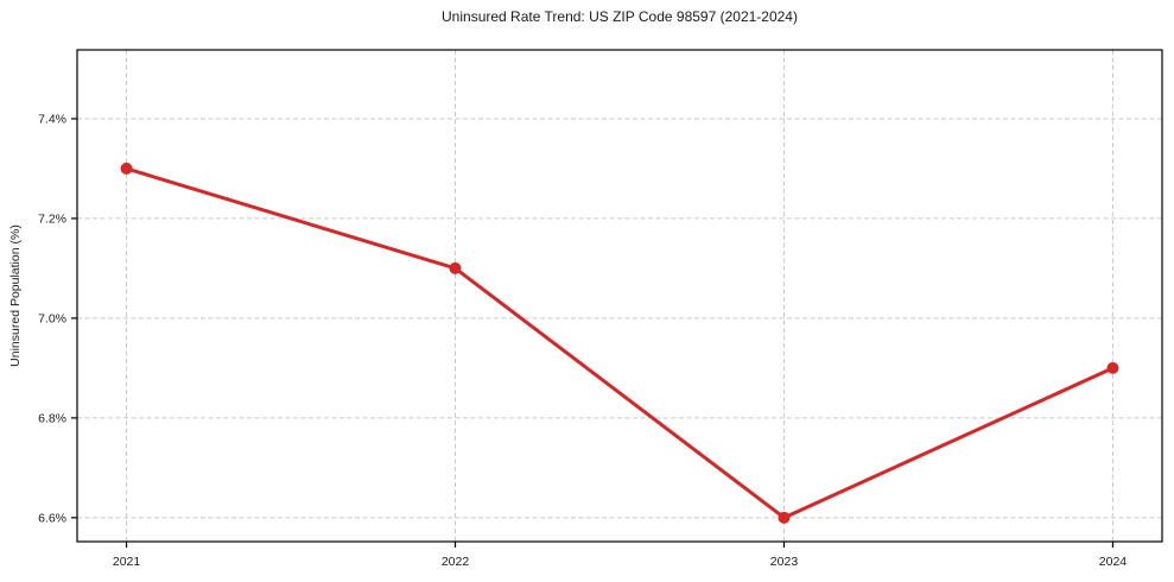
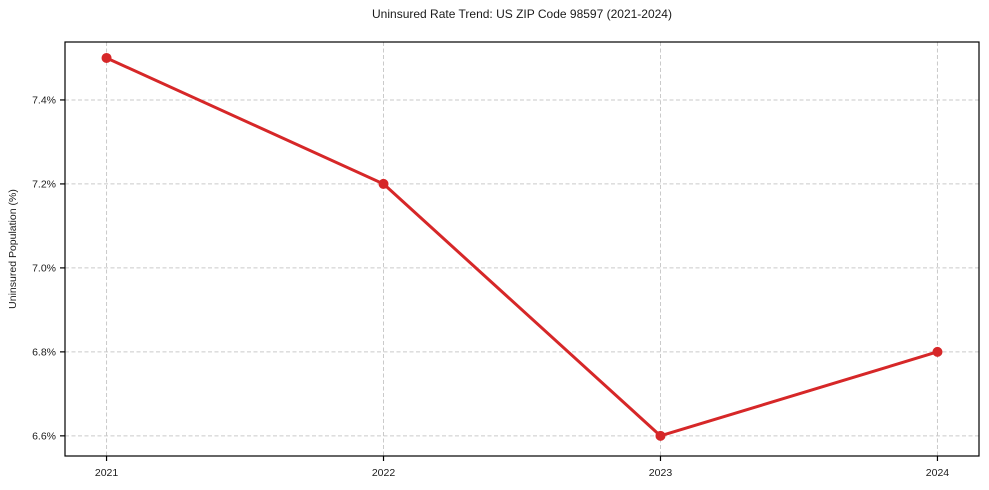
2021: 7.3% -> 7.5%
2022: 7.1% -> 7.2%
2024: 6.9% -> 6.8%
